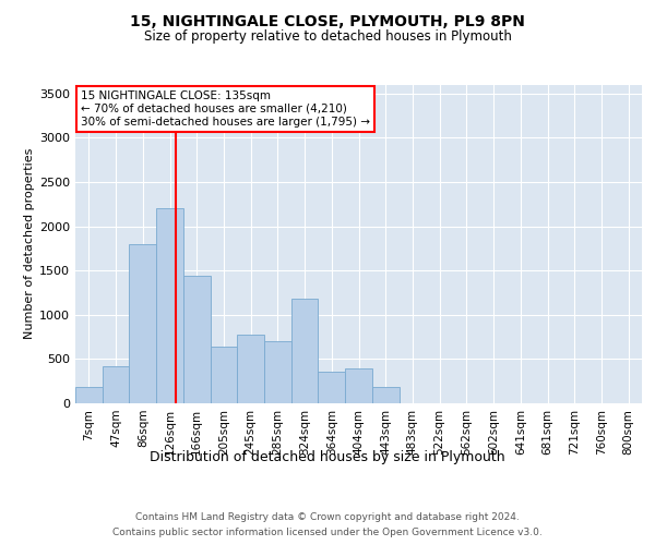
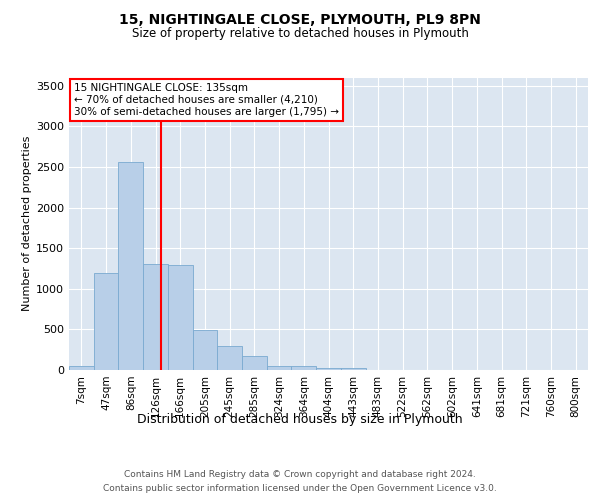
7sqm: 180 -> 50
47sqm: 420 -> 1200
86sqm: 1800 -> 2560
126sqm: 2200 -> 1300
166sqm: 1440 -> 1290
205sqm: 640 -> 490
245sqm: 780 -> 290
285sqm: 700 -> 180
324sqm: 1180 -> 60
364sqm: 360 -> 50
404sqm: 400 -> 20
443sqm: 180 -> 20
